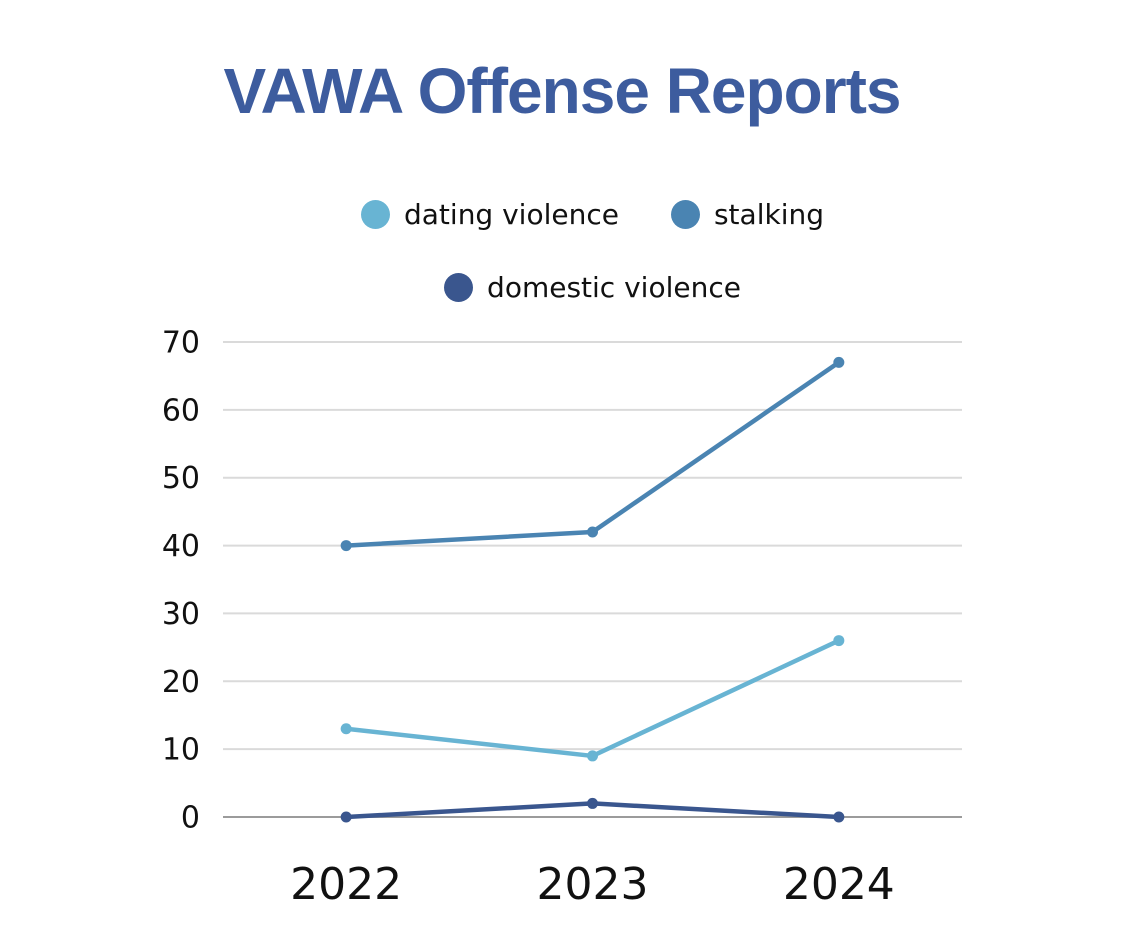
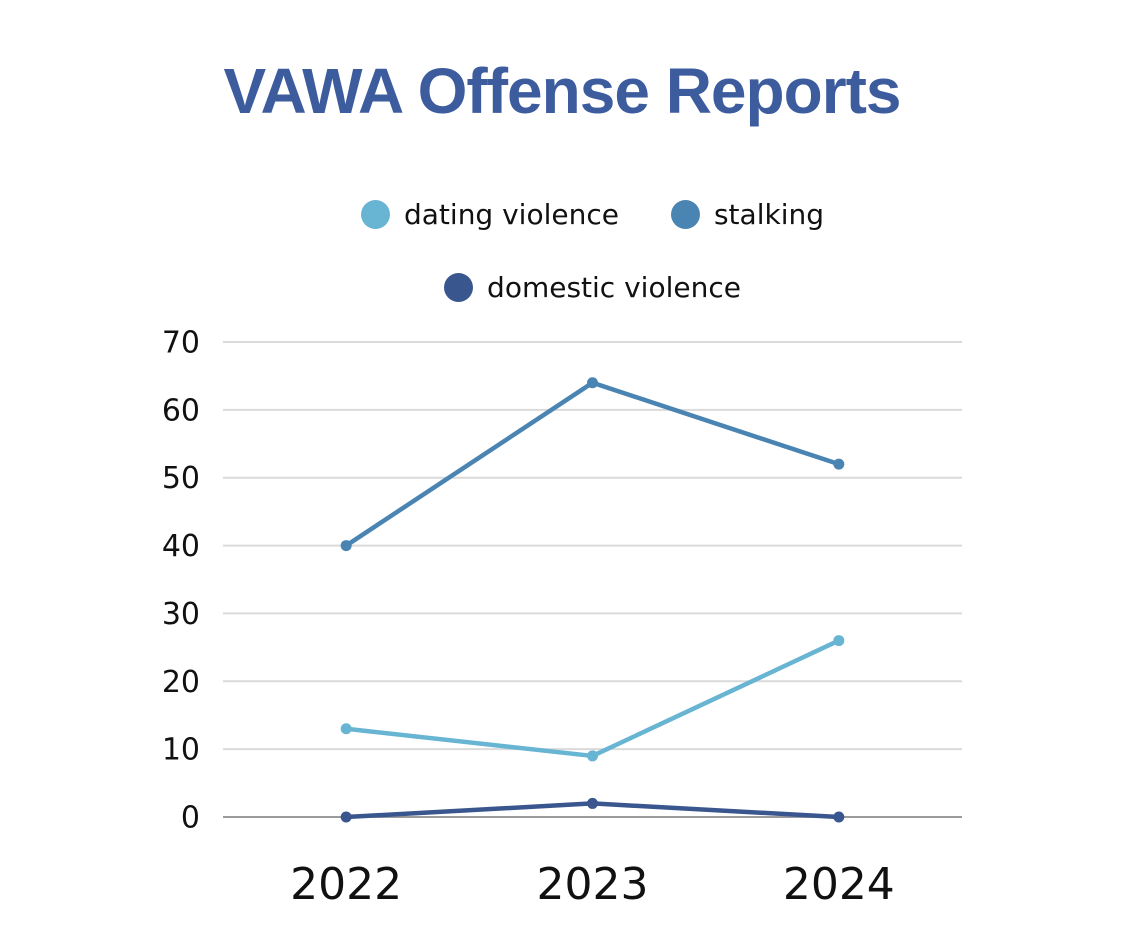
stalking/2023: 42 -> 64
stalking/2024: 67 -> 52
